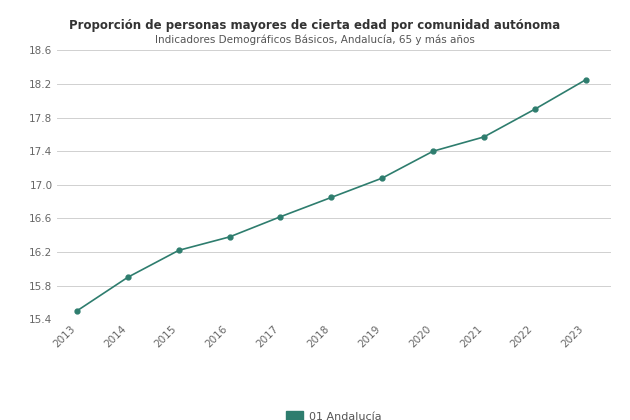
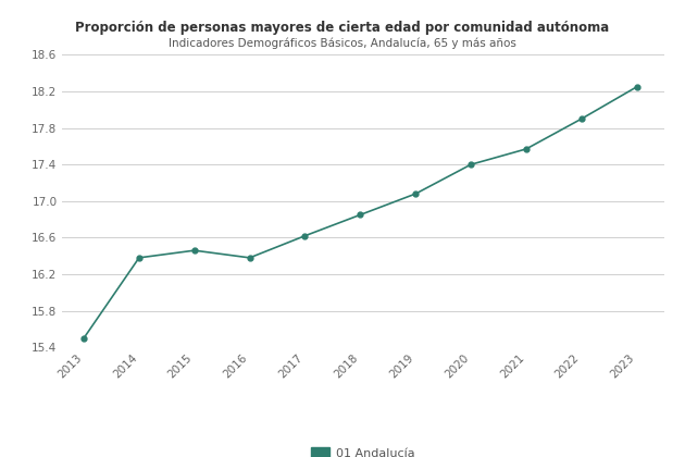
2014: 15.90 -> 16.38
2015: 16.22 -> 16.46
